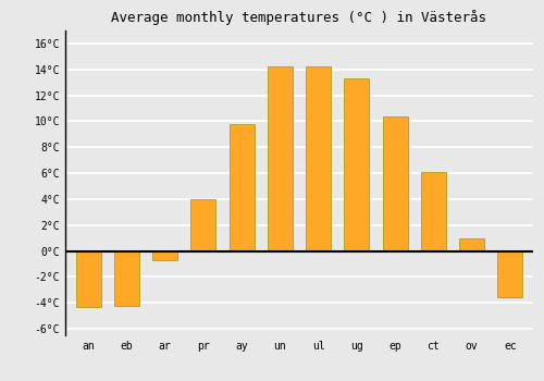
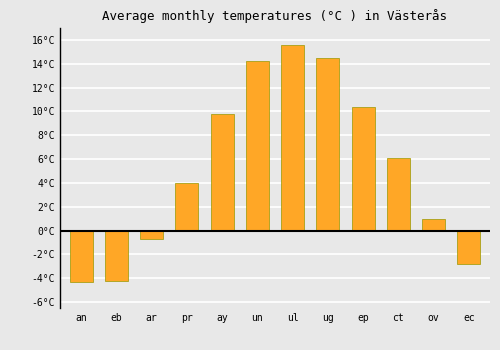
ul: 14.2°C -> 15.6°C
ug: 13.3°C -> 14.5°C
ec: -3.6°C -> -2.8°C
